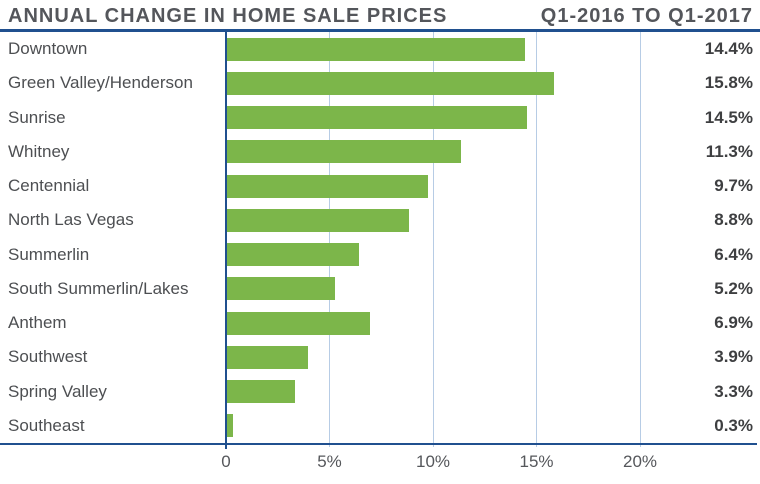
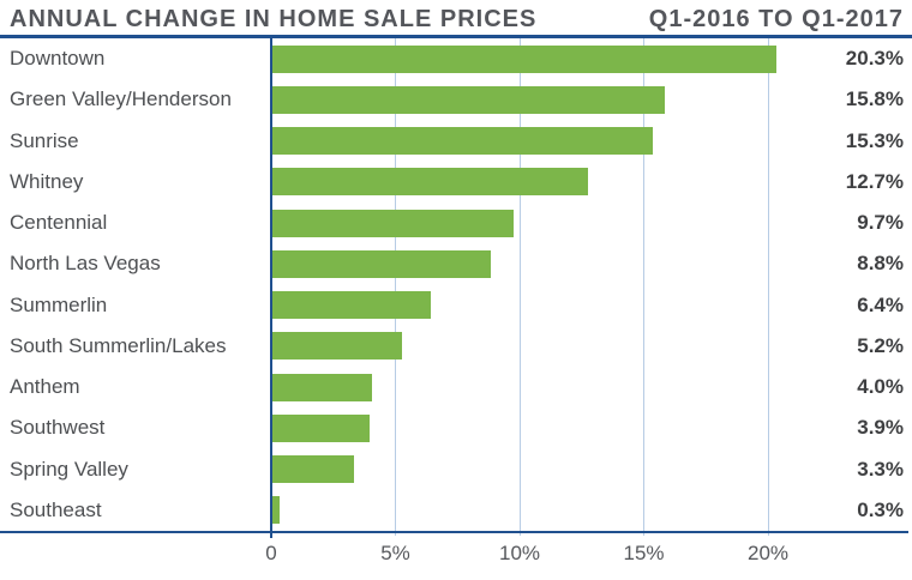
Downtown: 14.4% -> 20.3%
Sunrise: 14.5% -> 15.3%
Whitney: 11.3% -> 12.7%
Anthem: 6.9% -> 4.0%
